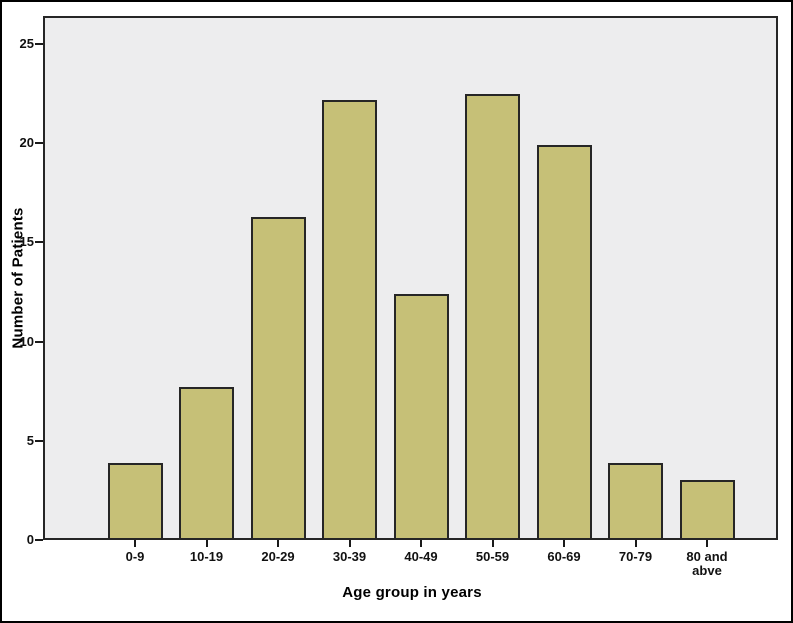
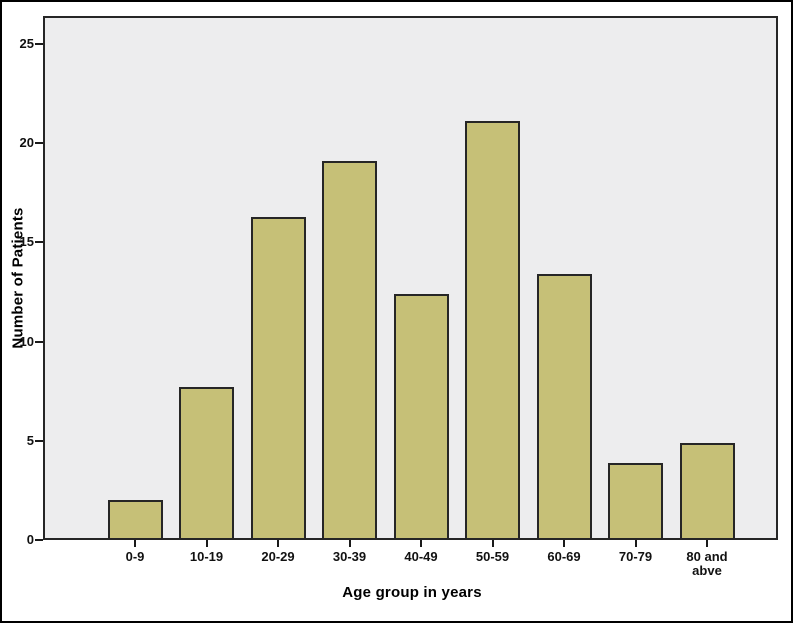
0-9: 3.8 -> 1.9
30-39: 22.1 -> 19.0
50-59: 22.4 -> 21.0
60-69: 19.8 -> 13.3
80 and abve: 2.9 -> 4.8
